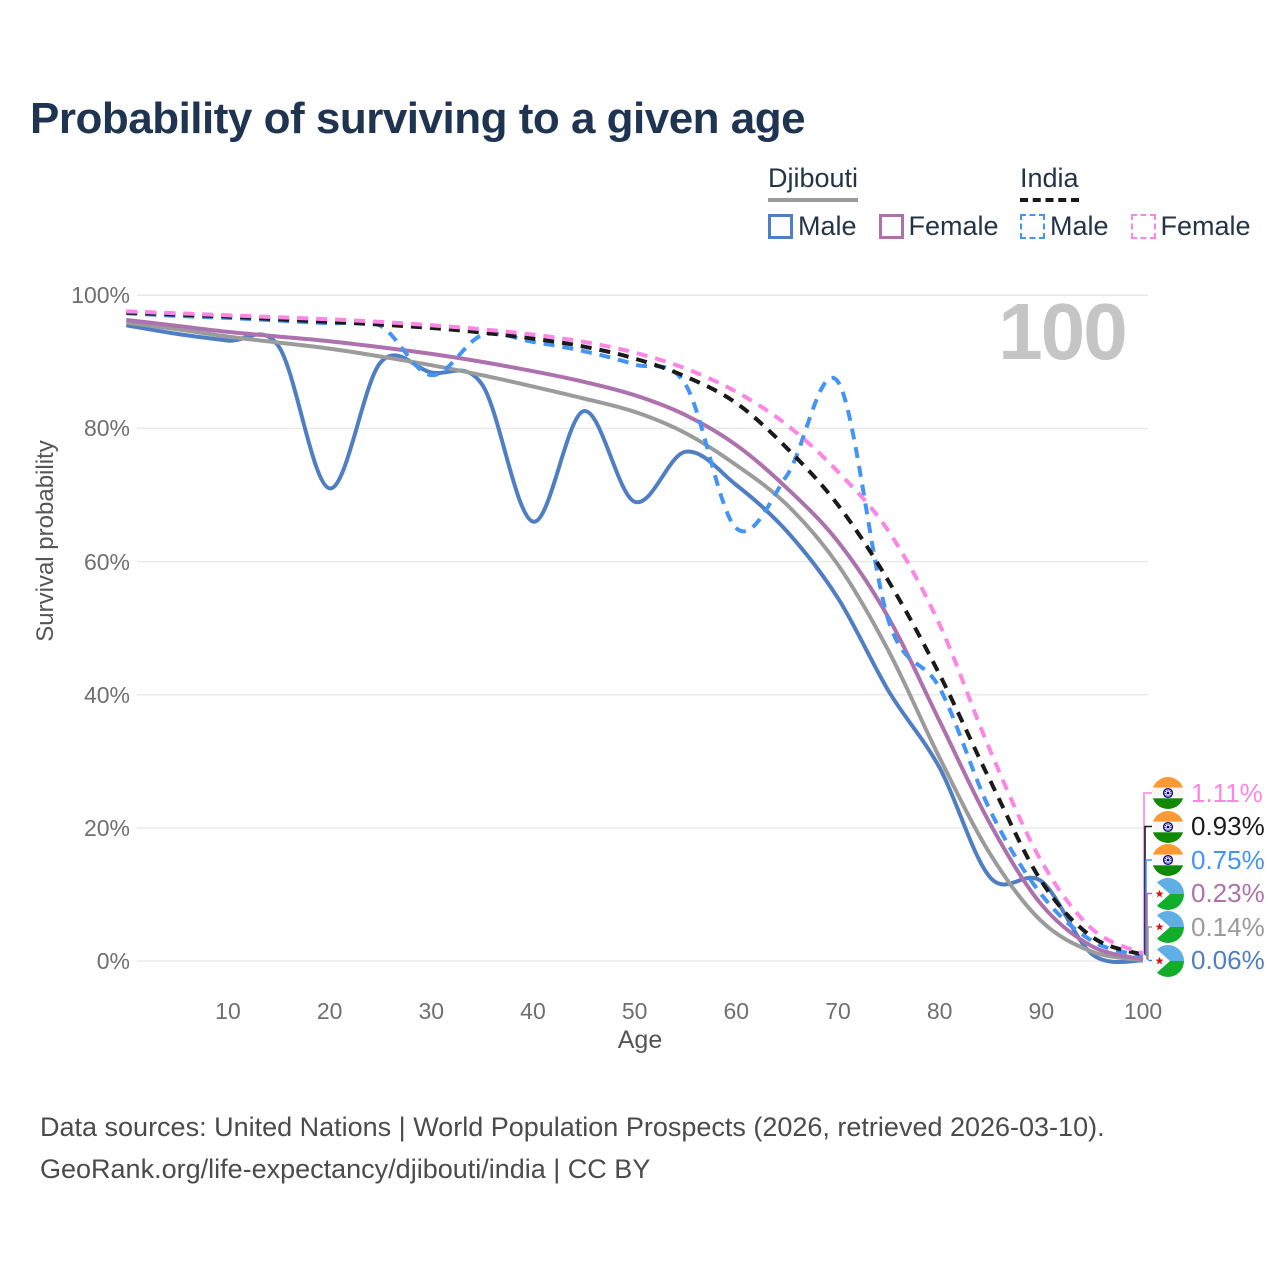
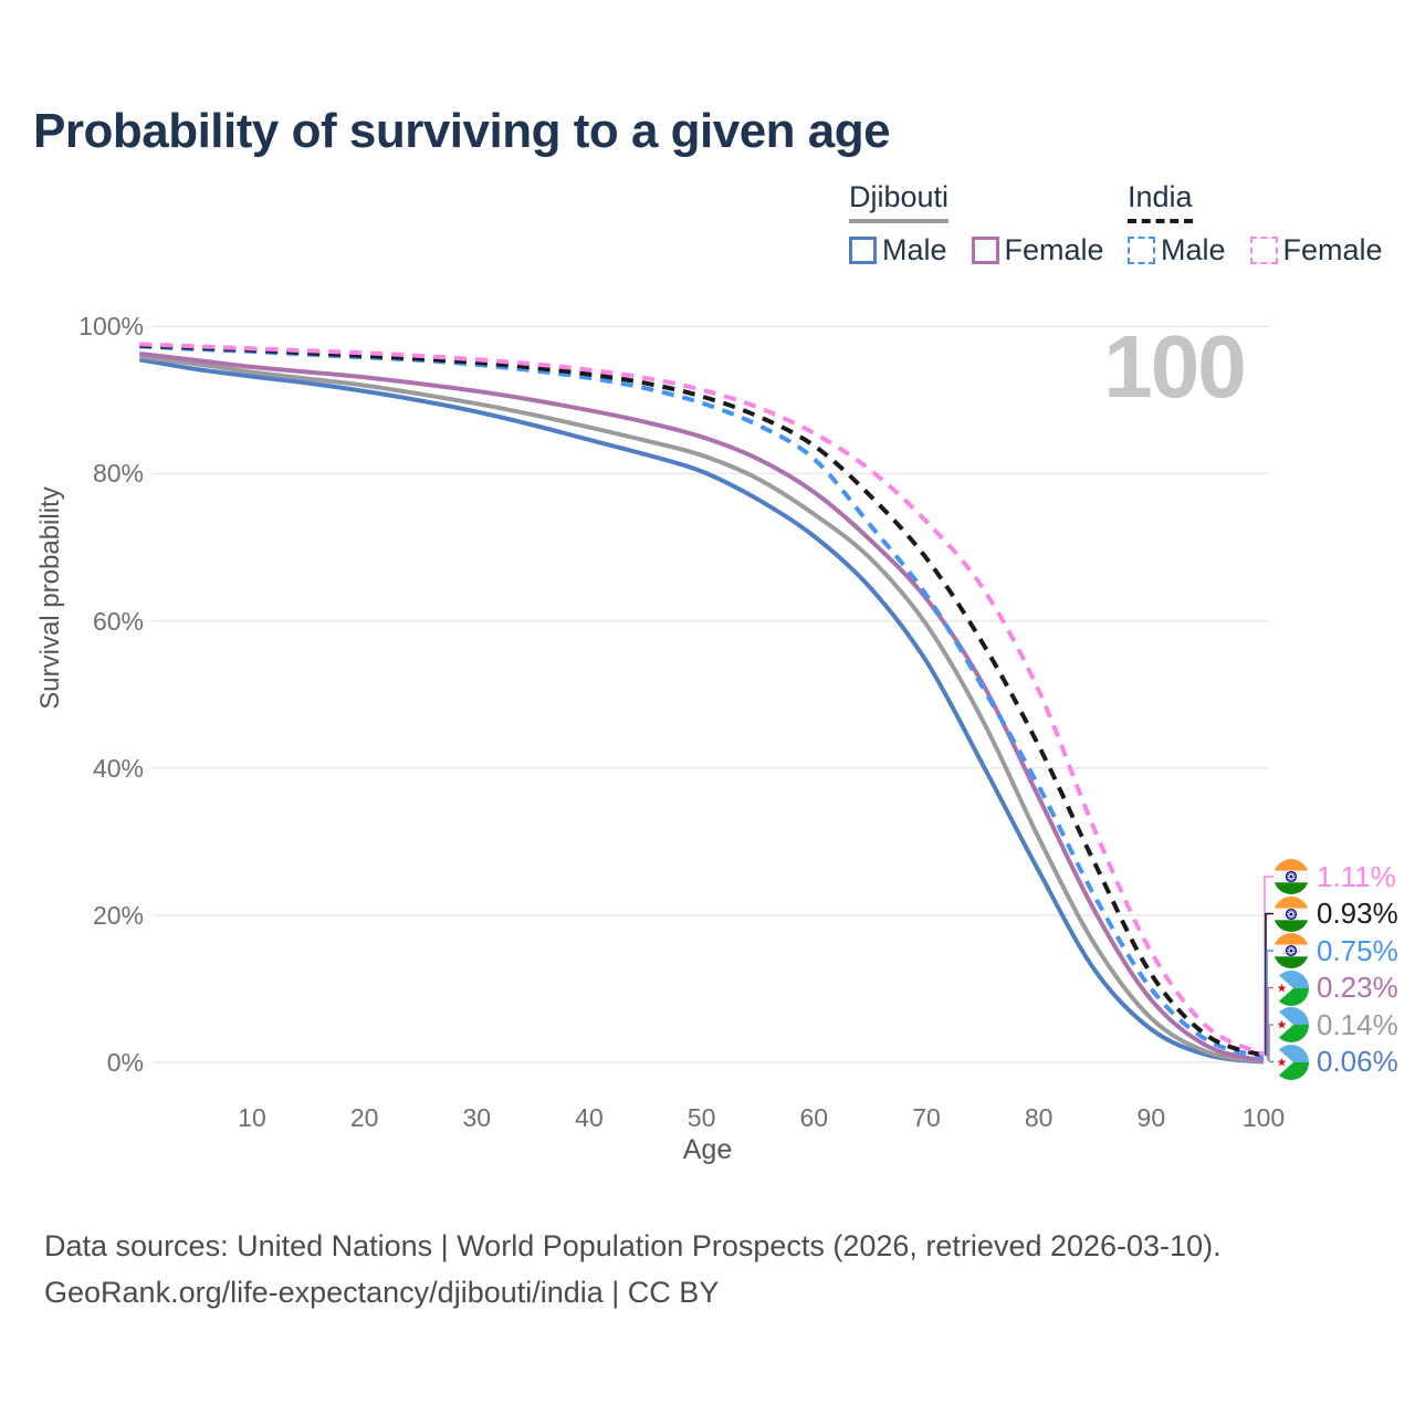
Djibouti Male/20: 71% -> 91%
India Male/30: 88% -> 95%
Djibouti Male/40: 66% -> 85%
Djibouti Male/50: 69% -> 80%
India Male/60: 65% -> 82%
India Male/70: 87% -> 64%
Djibouti Male/80: 29% -> 26%
India Male/80: 41% -> 38%
Djibouti Male/90: 12% -> 4%
